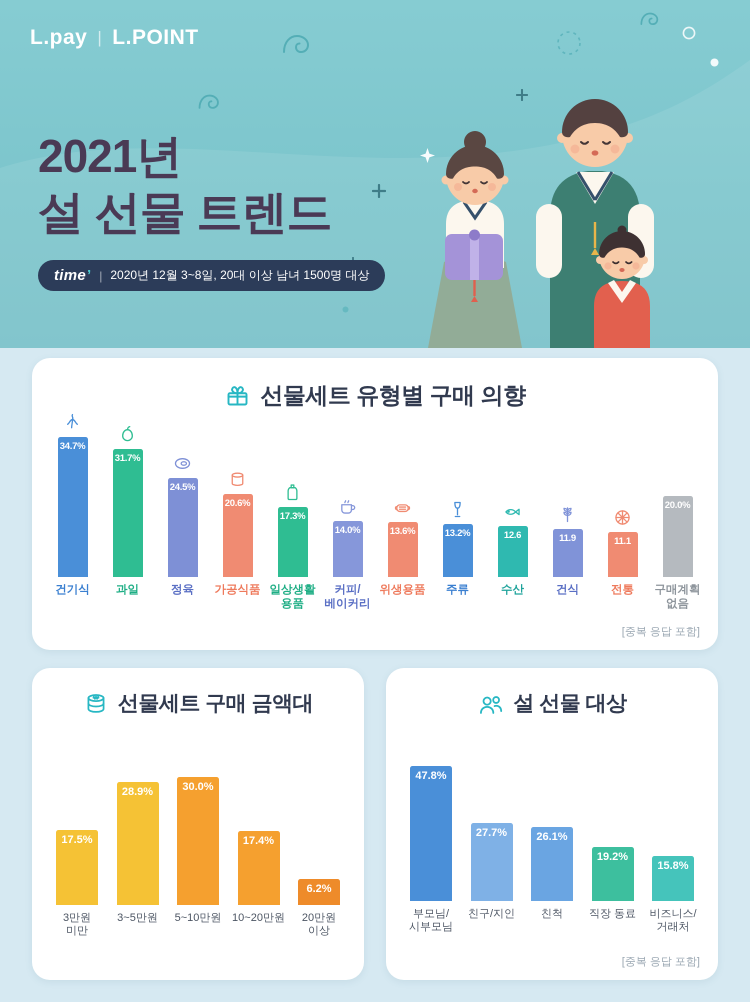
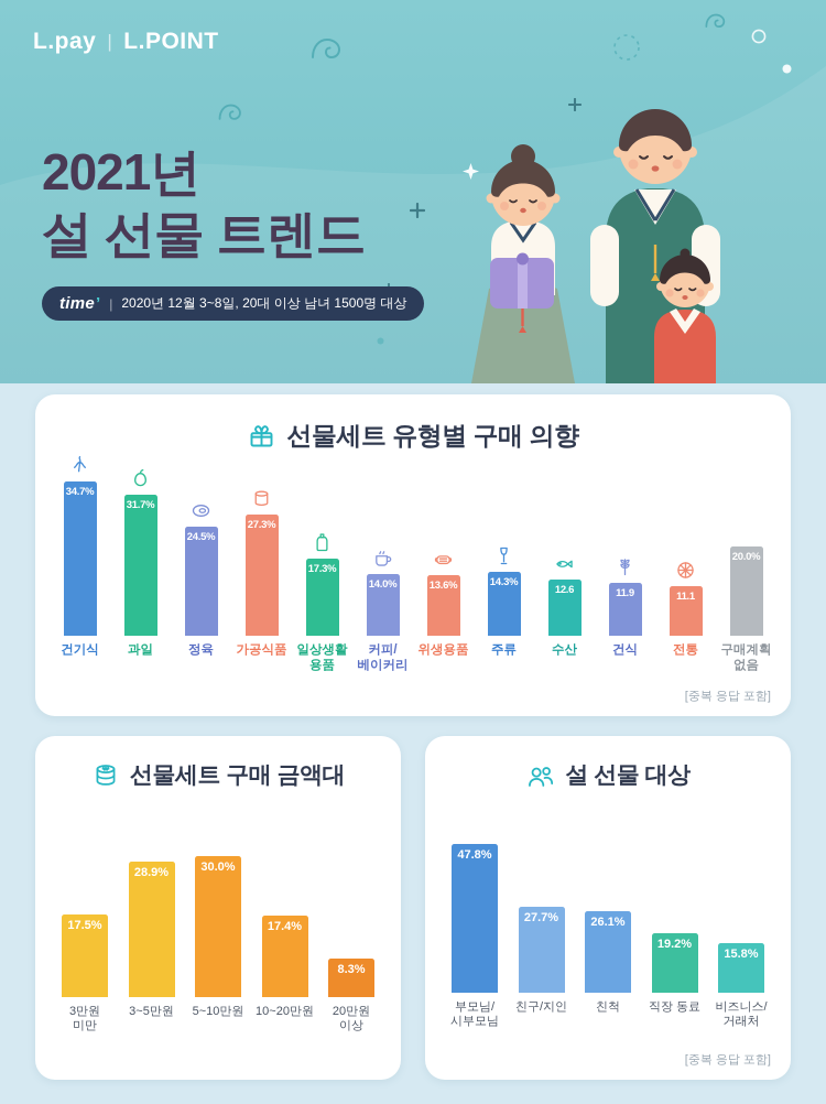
선물세트 유형별 구매 의향/가공식품: 20.6% -> 27.3%
선물세트 유형별 구매 의향/주류: 13.2% -> 14.3%
선물세트 구매 금액대/20만원 이상: 6.2% -> 8.3%
